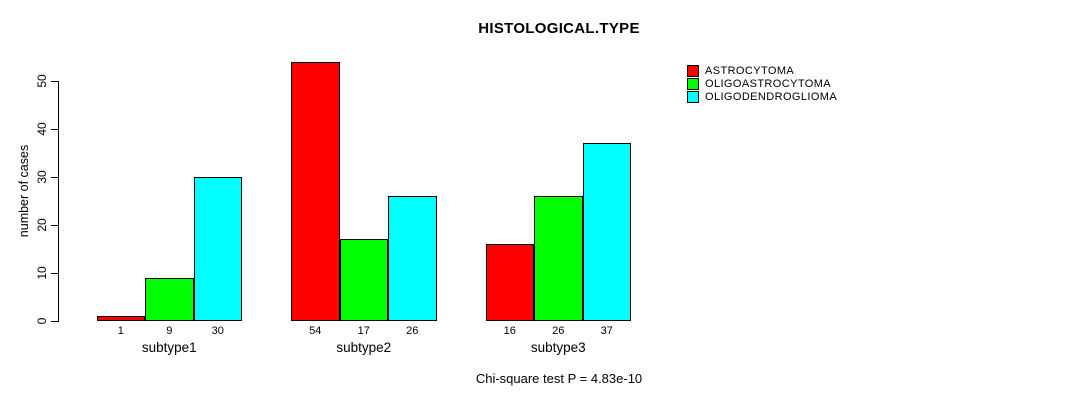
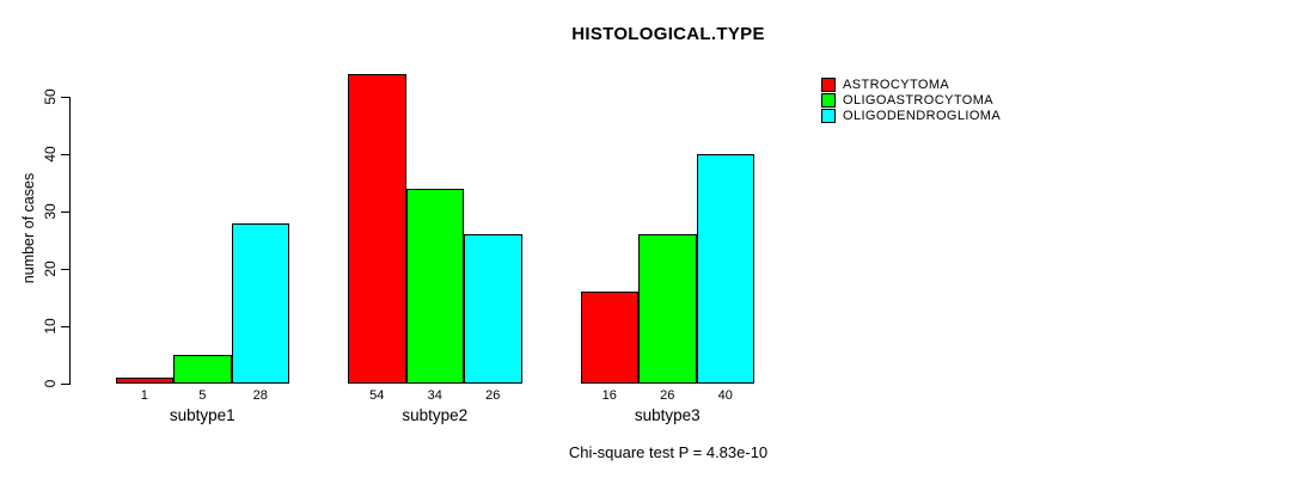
OLIGOASTROCYTOMA/subtype1: 9 -> 5
OLIGODENDROGLIOMA/subtype1: 30 -> 28
OLIGOASTROCYTOMA/subtype2: 17 -> 34
OLIGODENDROGLIOMA/subtype3: 37 -> 40
